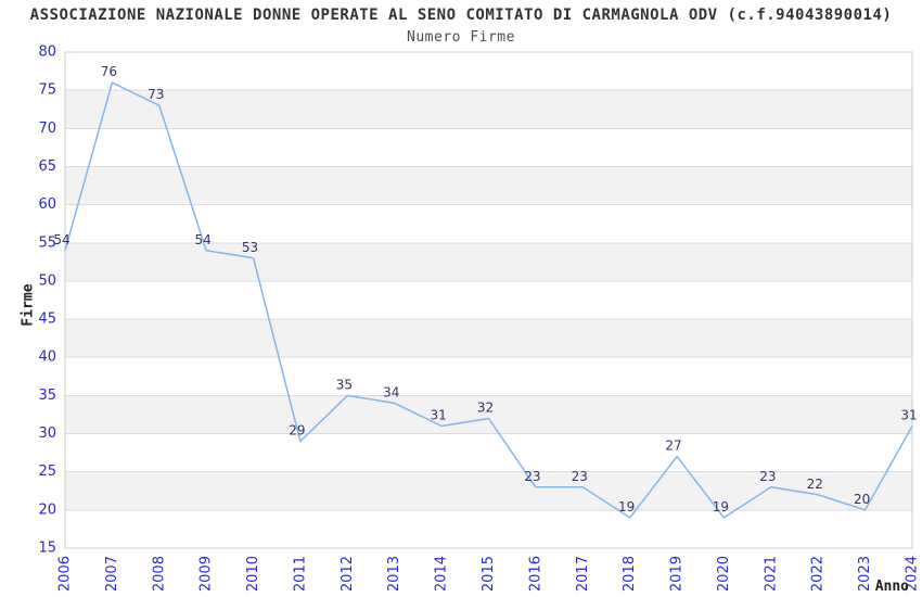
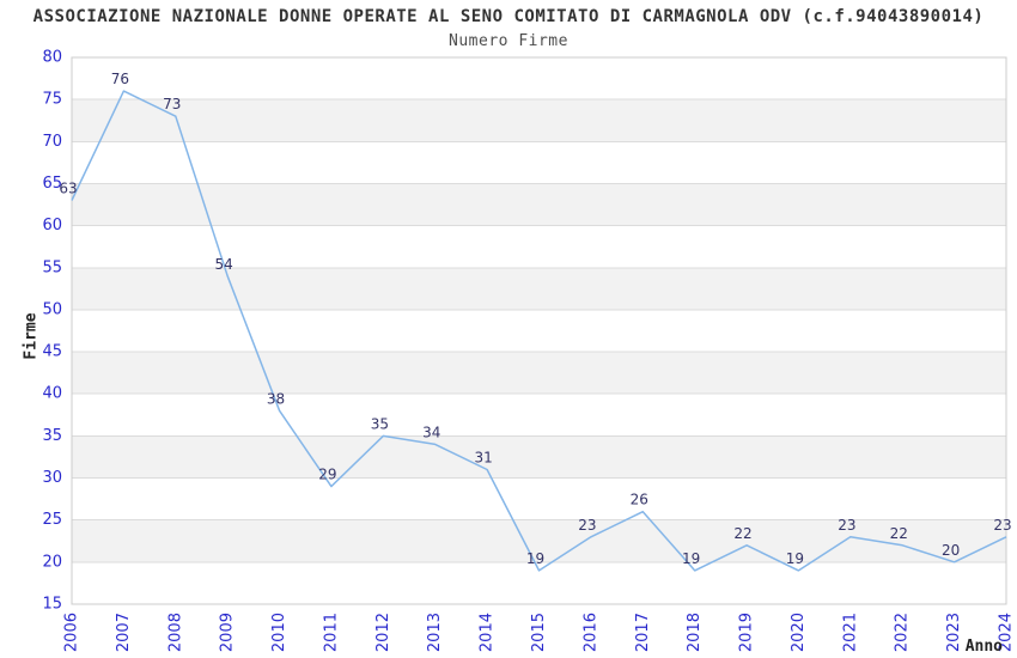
2006: 54 -> 63
2010: 53 -> 38
2015: 32 -> 19
2017: 23 -> 26
2019: 27 -> 22
2024: 31 -> 23
